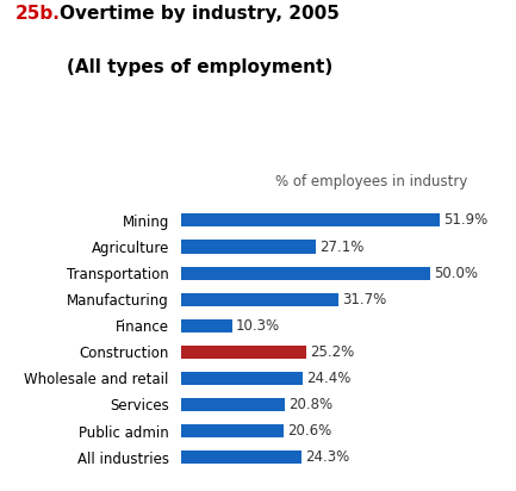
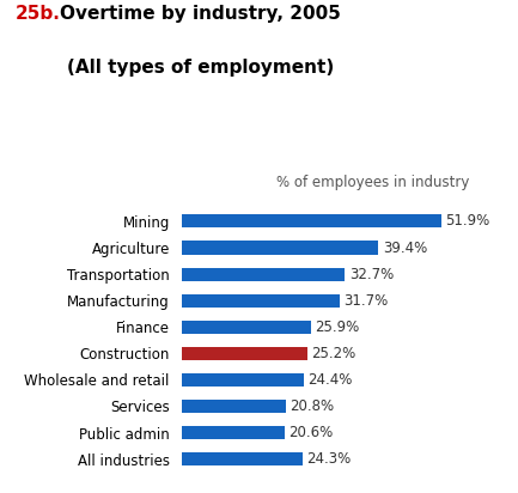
Agriculture: 27.1% -> 39.4%
Transportation: 50.0% -> 32.7%
Finance: 10.3% -> 25.9%
